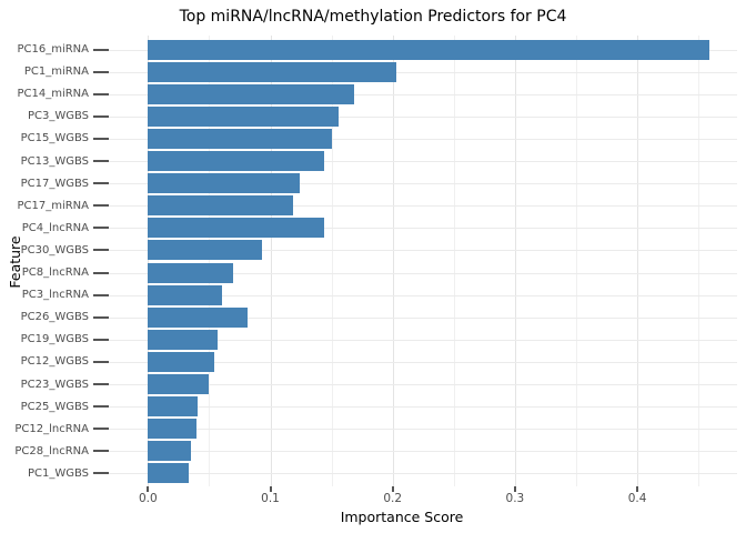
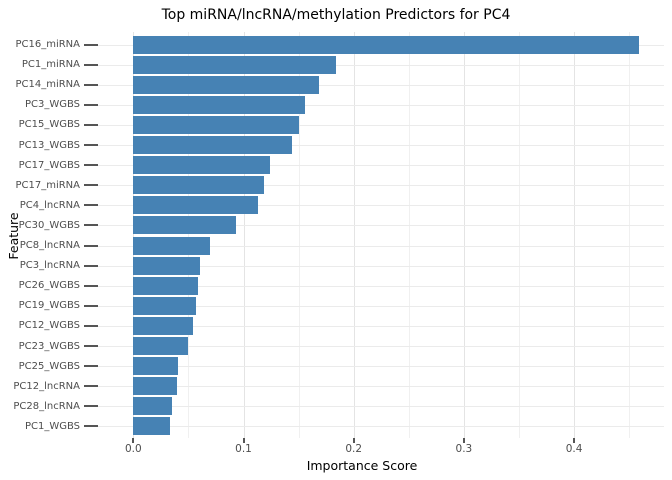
PC1_miRNA: 0.203 -> 0.184
PC4_lncRNA: 0.144 -> 0.113
PC26_WGBS: 0.081 -> 0.059
